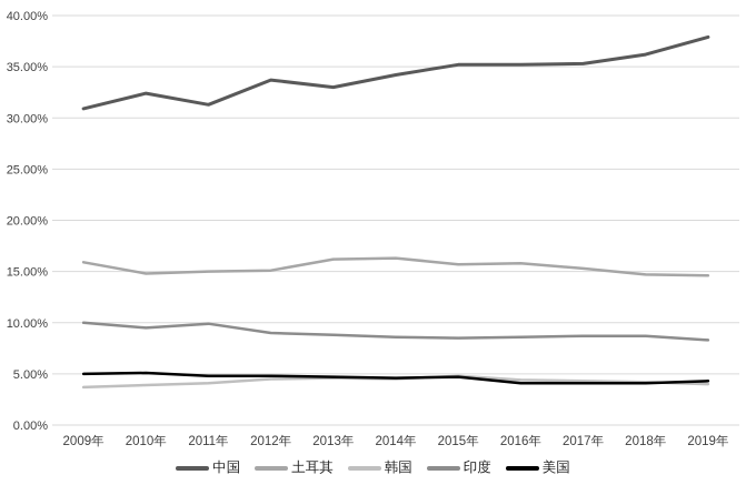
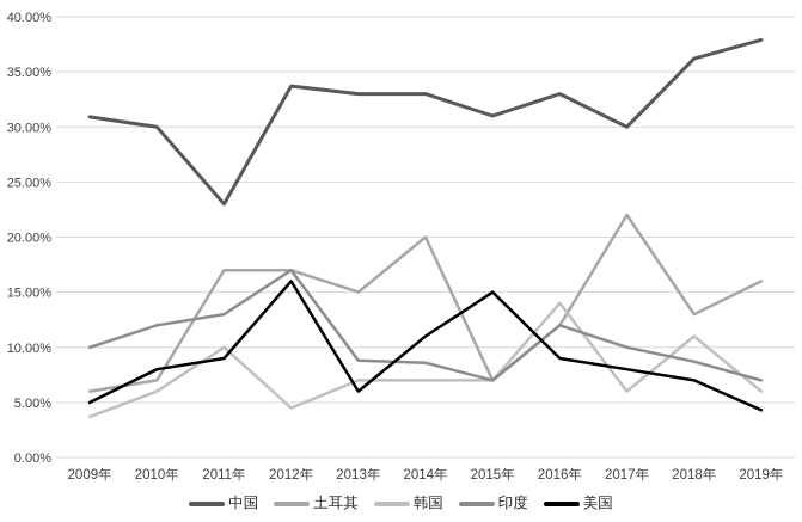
土耳其/2009年: 16% -> 6%
中国/2010年: 32% -> 30%
土耳其/2010年: 15% -> 7%
韩国/2010年: 4% -> 6%
印度/2010年: 10% -> 12%
美国/2010年: 5% -> 8%
中国/2011年: 31% -> 23%
土耳其/2011年: 15% -> 17%
韩国/2011年: 4% -> 10%
印度/2011年: 10% -> 13%
美国/2011年: 5% -> 9%
土耳其/2012年: 15% -> 17%
印度/2012年: 9% -> 17%
美国/2012年: 5% -> 16%
土耳其/2013年: 16% -> 15%
韩国/2013年: 5% -> 7%
美国/2013年: 5% -> 6%
中国/2014年: 34% -> 33%
土耳其/2014年: 16% -> 20%
韩国/2014年: 4% -> 7%
美国/2014年: 5% -> 11%
中国/2015年: 35% -> 31%
土耳其/2015年: 16% -> 7%
韩国/2015年: 5% -> 7%
印度/2015年: 8% -> 7%
美国/2015年: 5% -> 15%
中国/2016年: 35% -> 33%
土耳其/2016年: 16% -> 12%
韩国/2016年: 4% -> 14%
印度/2016年: 9% -> 12%
美国/2016年: 4% -> 9%
中国/2017年: 35% -> 30%
土耳其/2017年: 15% -> 22%
韩国/2017年: 4% -> 6%
印度/2017年: 9% -> 10%
美国/2017年: 4% -> 8%
土耳其/2018年: 15% -> 13%
韩国/2018年: 4% -> 11%
美国/2018年: 4% -> 7%
土耳其/2019年: 15% -> 16%
韩国/2019年: 4% -> 6%
印度/2019年: 8% -> 7%
